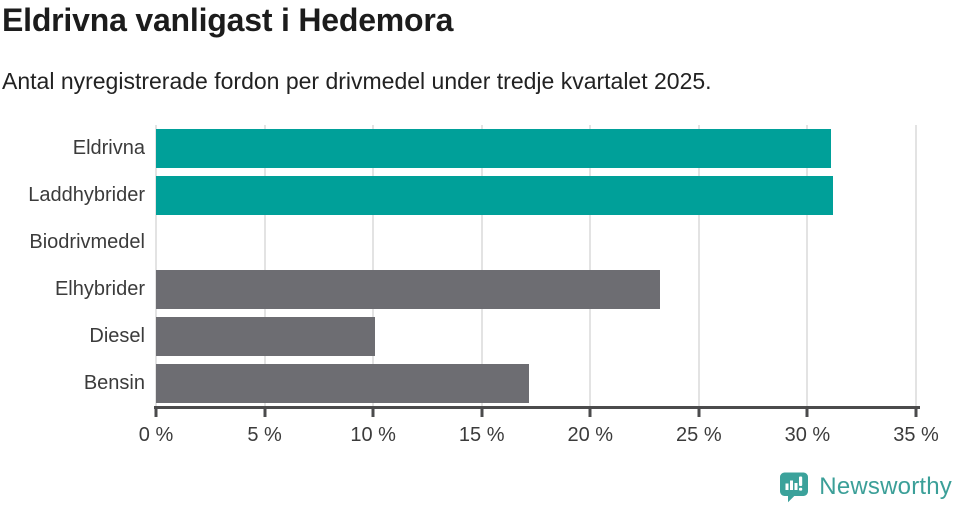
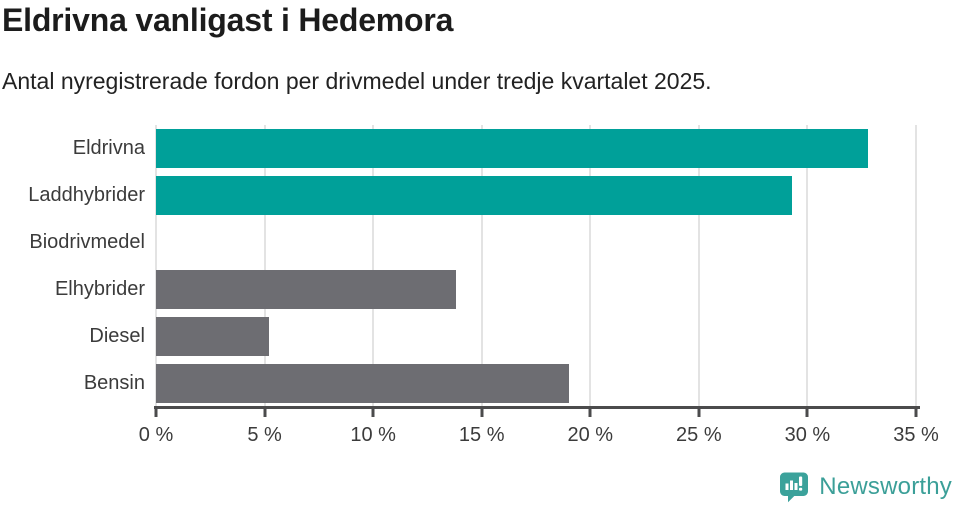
Eldrivna: 31.1% -> 32.8%
Laddhybrider: 31.2% -> 29.3%
Elhybrider: 23.2% -> 13.8%
Diesel: 10.1% -> 5.2%
Bensin: 17.2% -> 19.0%
